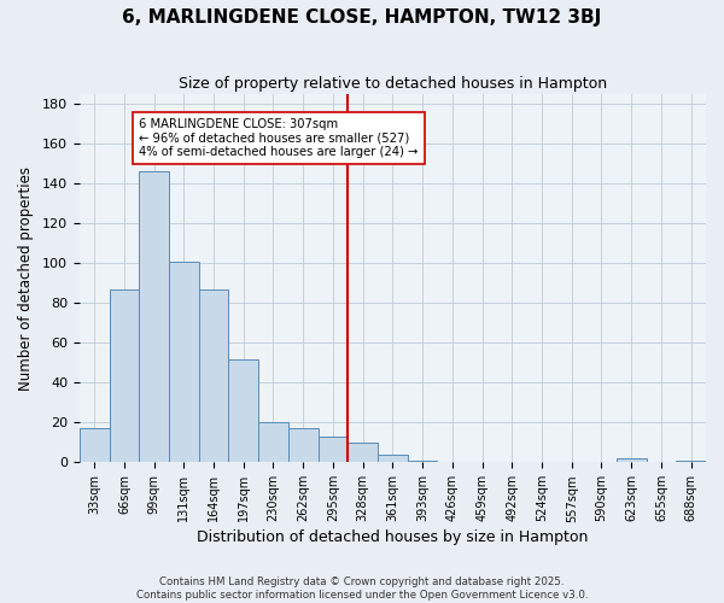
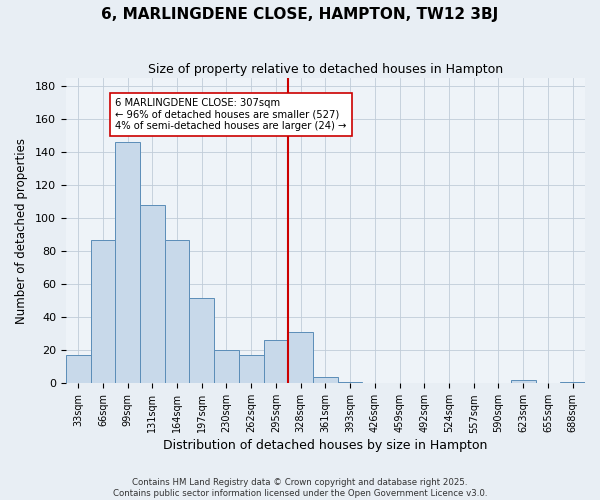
131sqm: 101 -> 108
295sqm: 13 -> 26
328sqm: 10 -> 31
